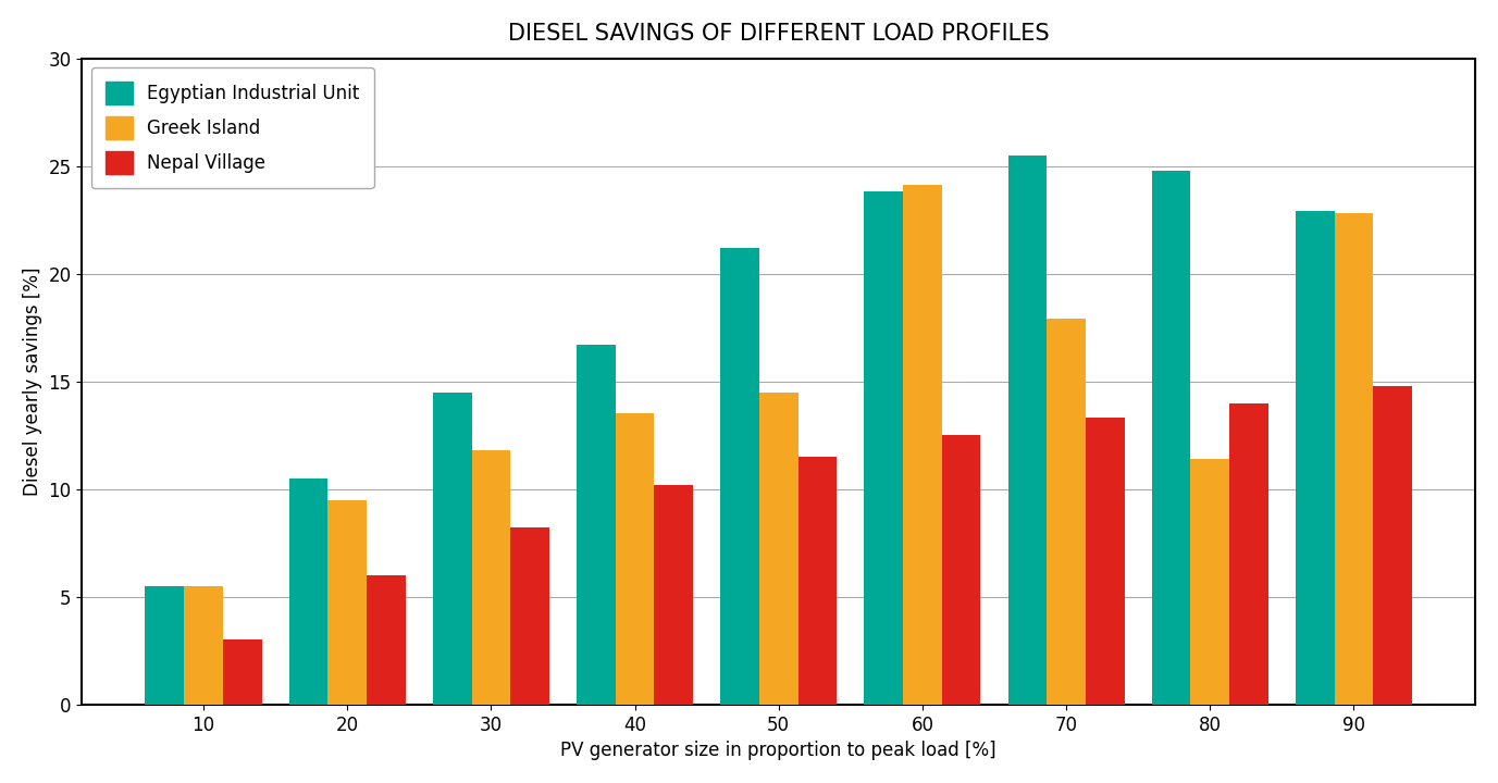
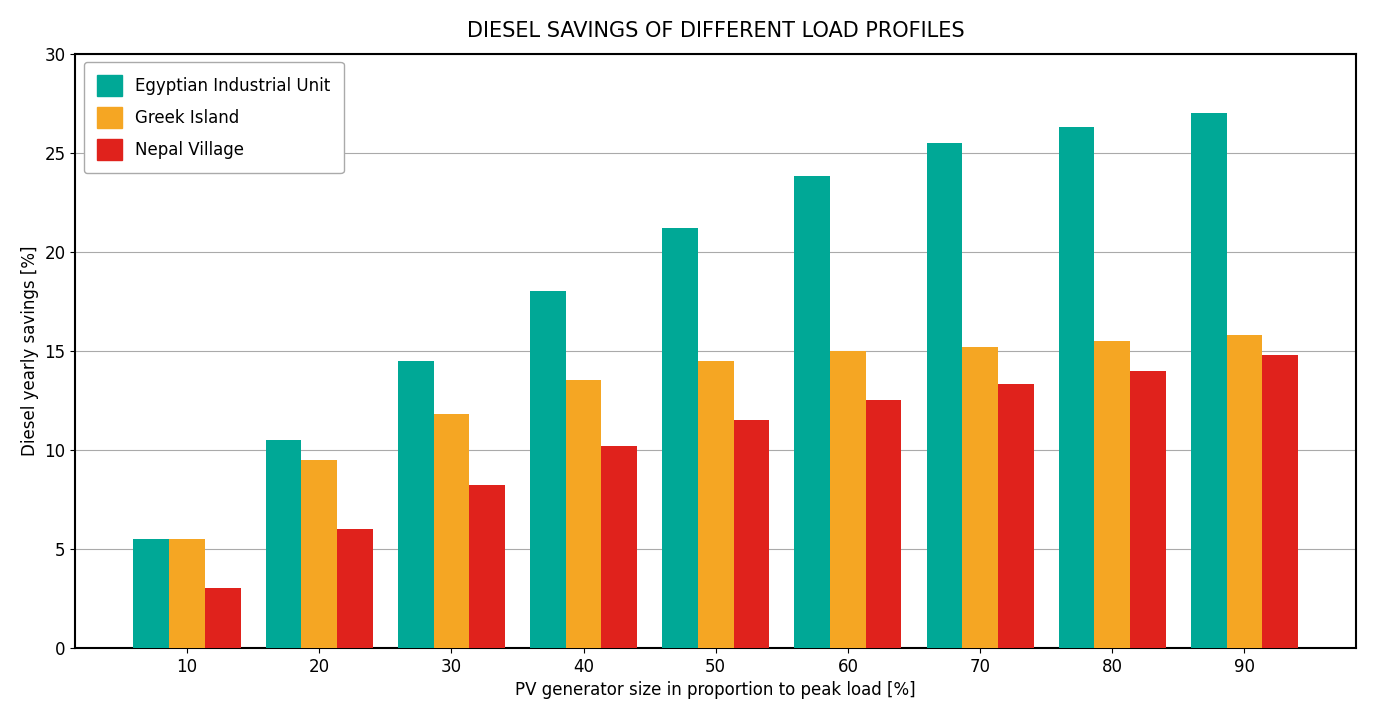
Egyptian Industrial Unit/40: 16.7 -> 18.0
Greek Island/60: 24.1 -> 15.0
Greek Island/70: 17.9 -> 15.2
Egyptian Industrial Unit/80: 24.8 -> 26.3
Greek Island/80: 11.4 -> 15.5
Egyptian Industrial Unit/90: 22.9 -> 27.0
Greek Island/90: 22.8 -> 15.8
